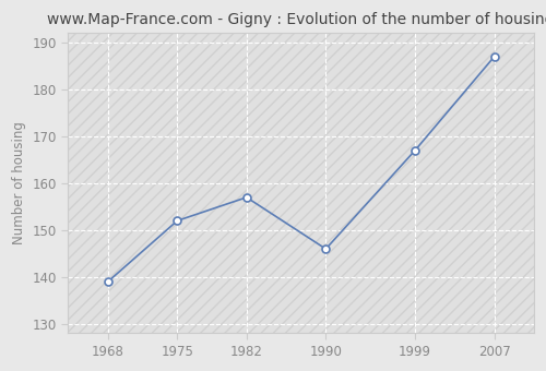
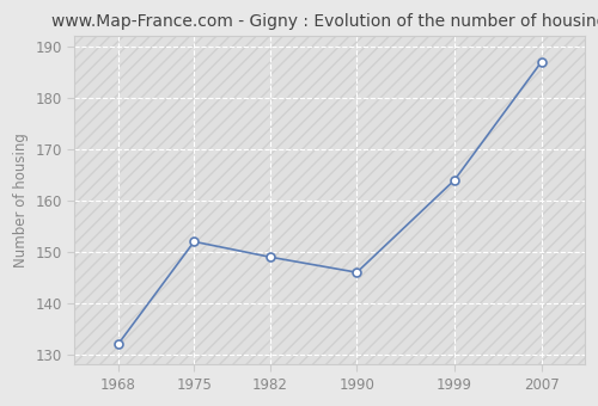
1968: 139 -> 132
1982: 157 -> 149
1999: 167 -> 164
